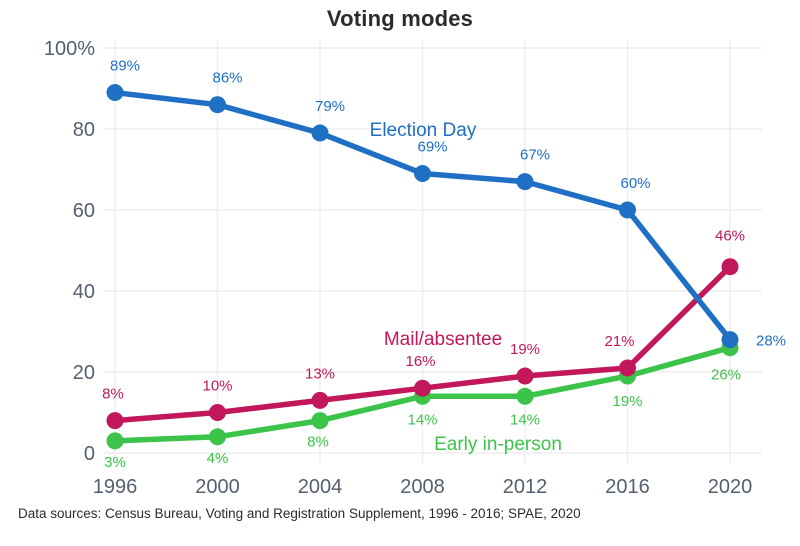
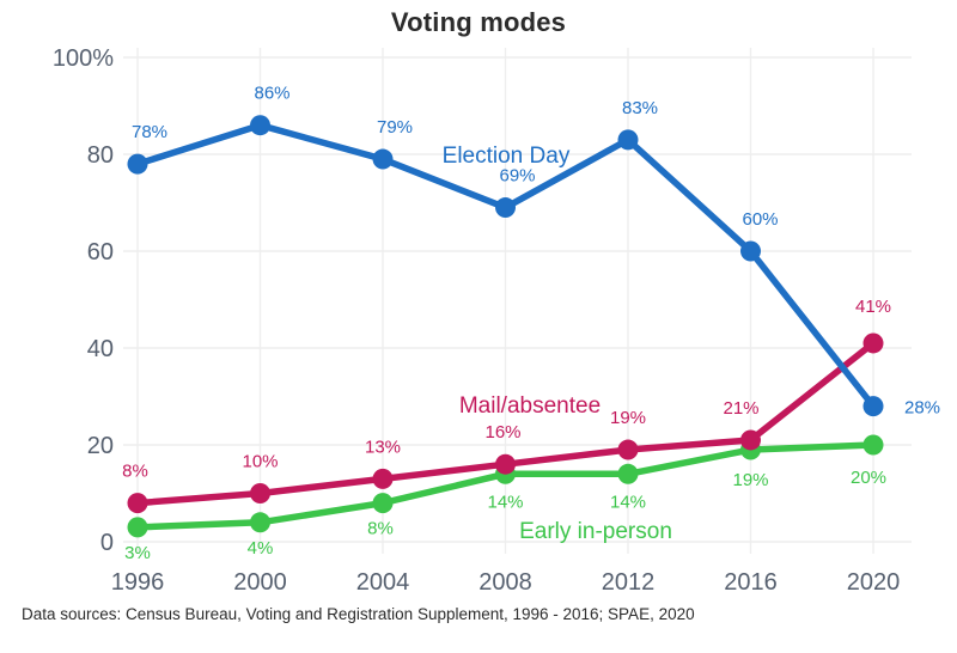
Election Day/1996: 89% -> 78%
Election Day/2012: 67% -> 83%
Mail/absentee/2020: 46% -> 41%
Early in-person/2020: 26% -> 20%
